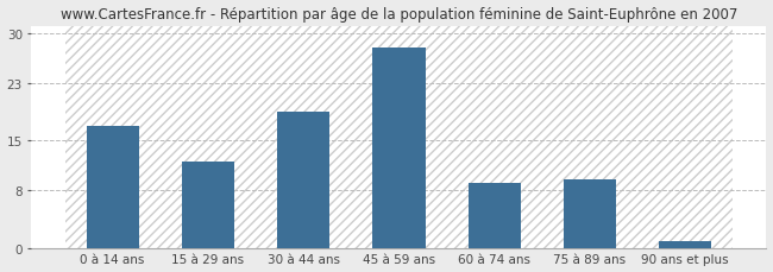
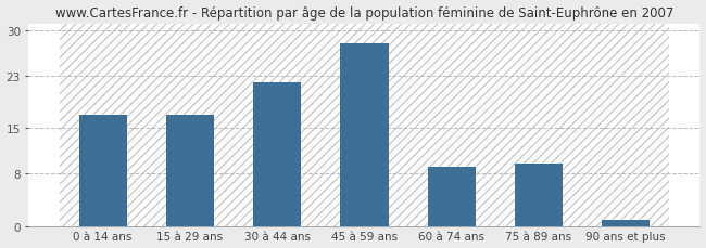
15 à 29 ans: 12.0 -> 17.0
30 à 44 ans: 19.0 -> 22.0
